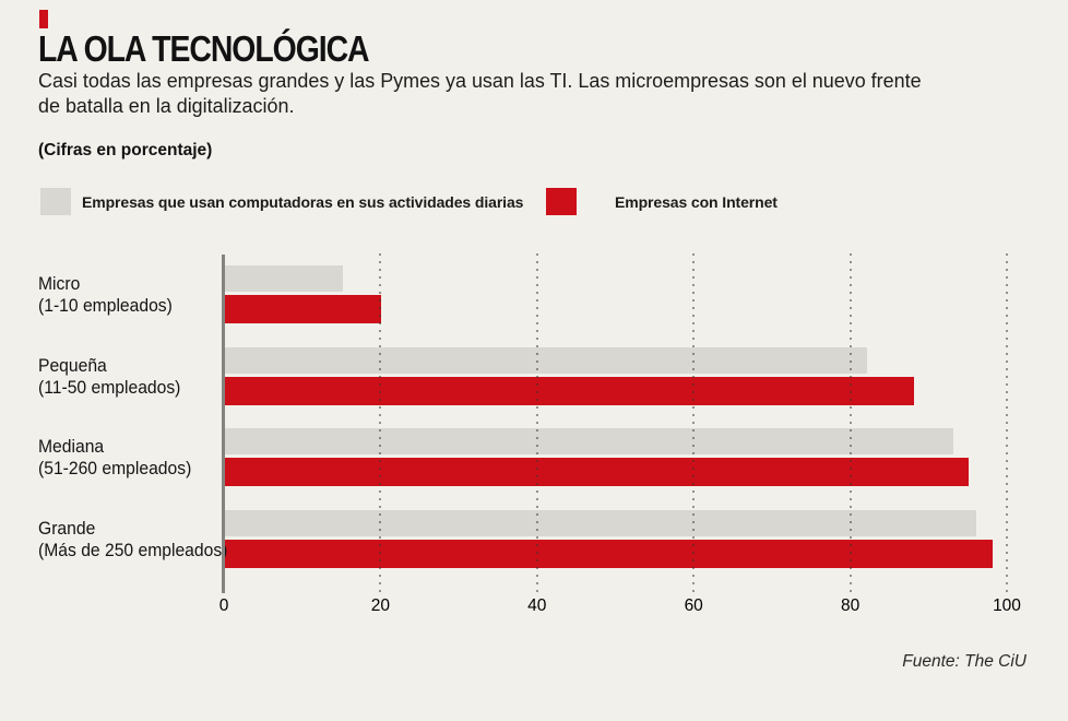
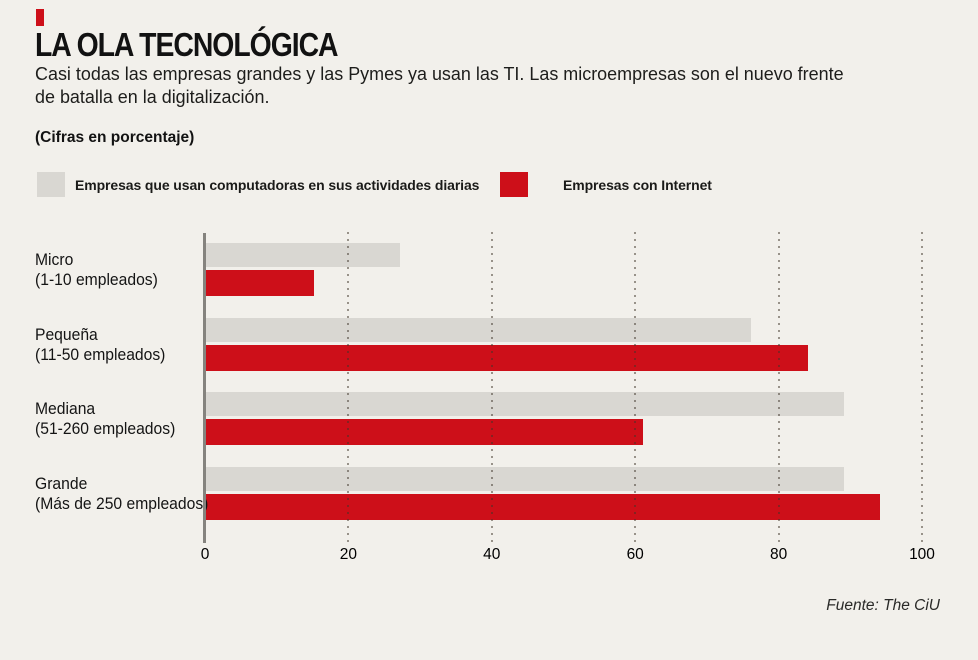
Empresas que usan computadoras en sus actividades diarias/Micro: 15 -> 27
Empresas con Internet/Micro: 20 -> 15
Empresas que usan computadoras en sus actividades diarias/Pequeña: 82 -> 76
Empresas con Internet/Pequeña: 88 -> 84
Empresas que usan computadoras en sus actividades diarias/Mediana: 93 -> 89
Empresas con Internet/Mediana: 95 -> 61
Empresas que usan computadoras en sus actividades diarias/Grande: 96 -> 89
Empresas con Internet/Grande: 98 -> 94
